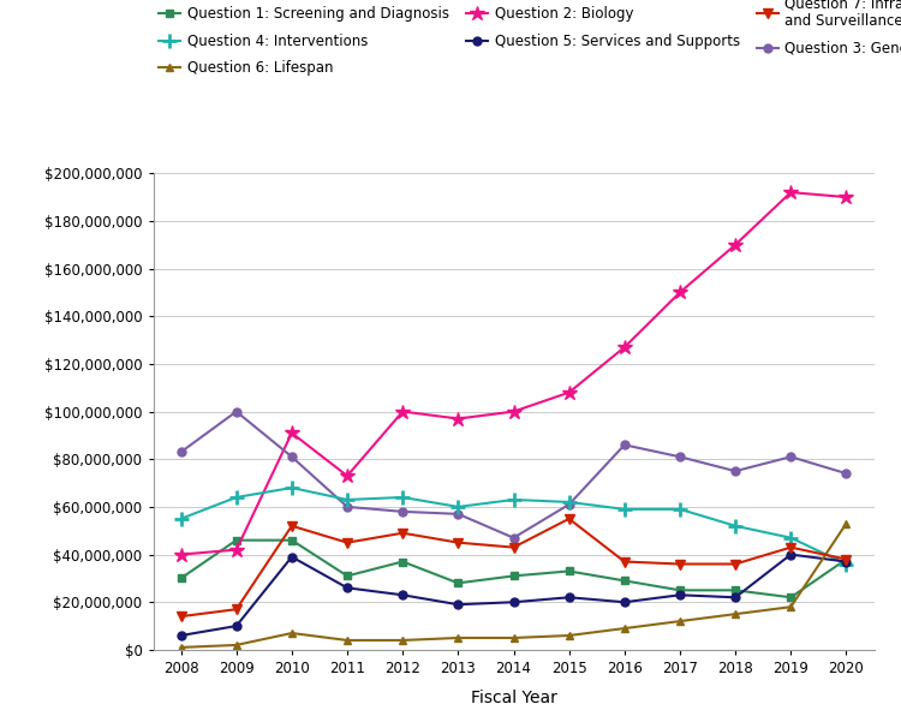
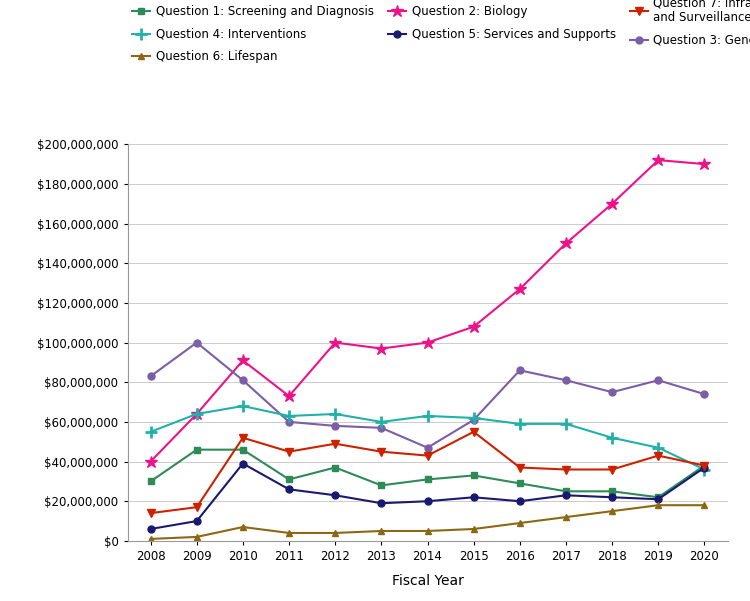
Question 2: Biology/2009: $42,000,000 -> $64,000,000
Question 5: Services and Supports/2019: $40,000,000 -> $21,000,000
Question 6: Lifespan/2020: $53,000,000 -> $18,000,000
